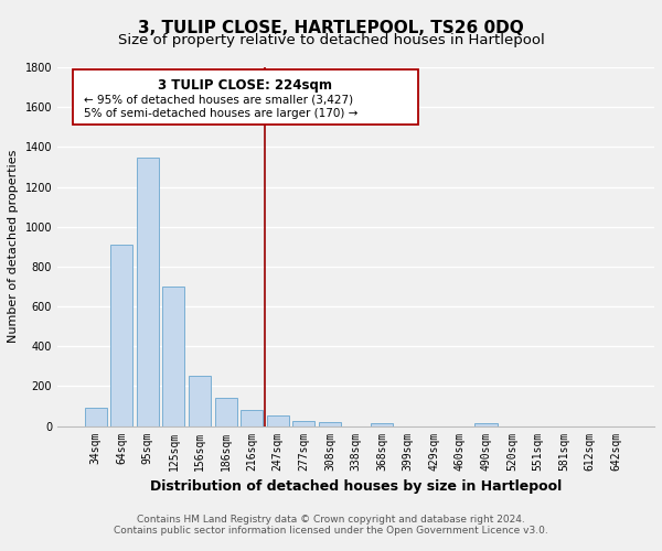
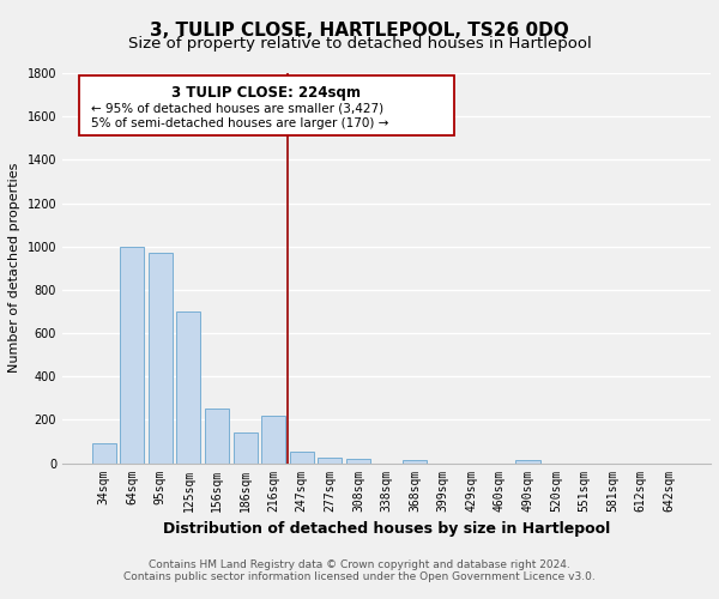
64sqm: 910 -> 1000
95sqm: 1340 -> 970
216sqm: 80 -> 220
